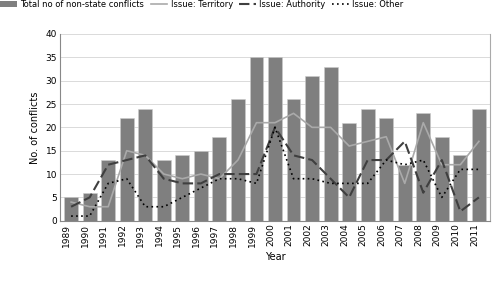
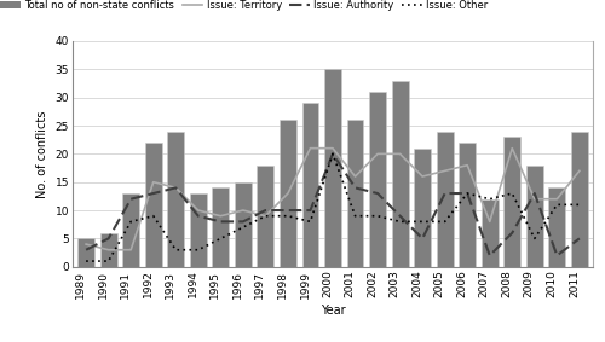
Total no of non-state conflicts/1999: 35 -> 29
Issue: Territory/2001: 23 -> 16
Issue: Authority/2007: 17 -> 2
